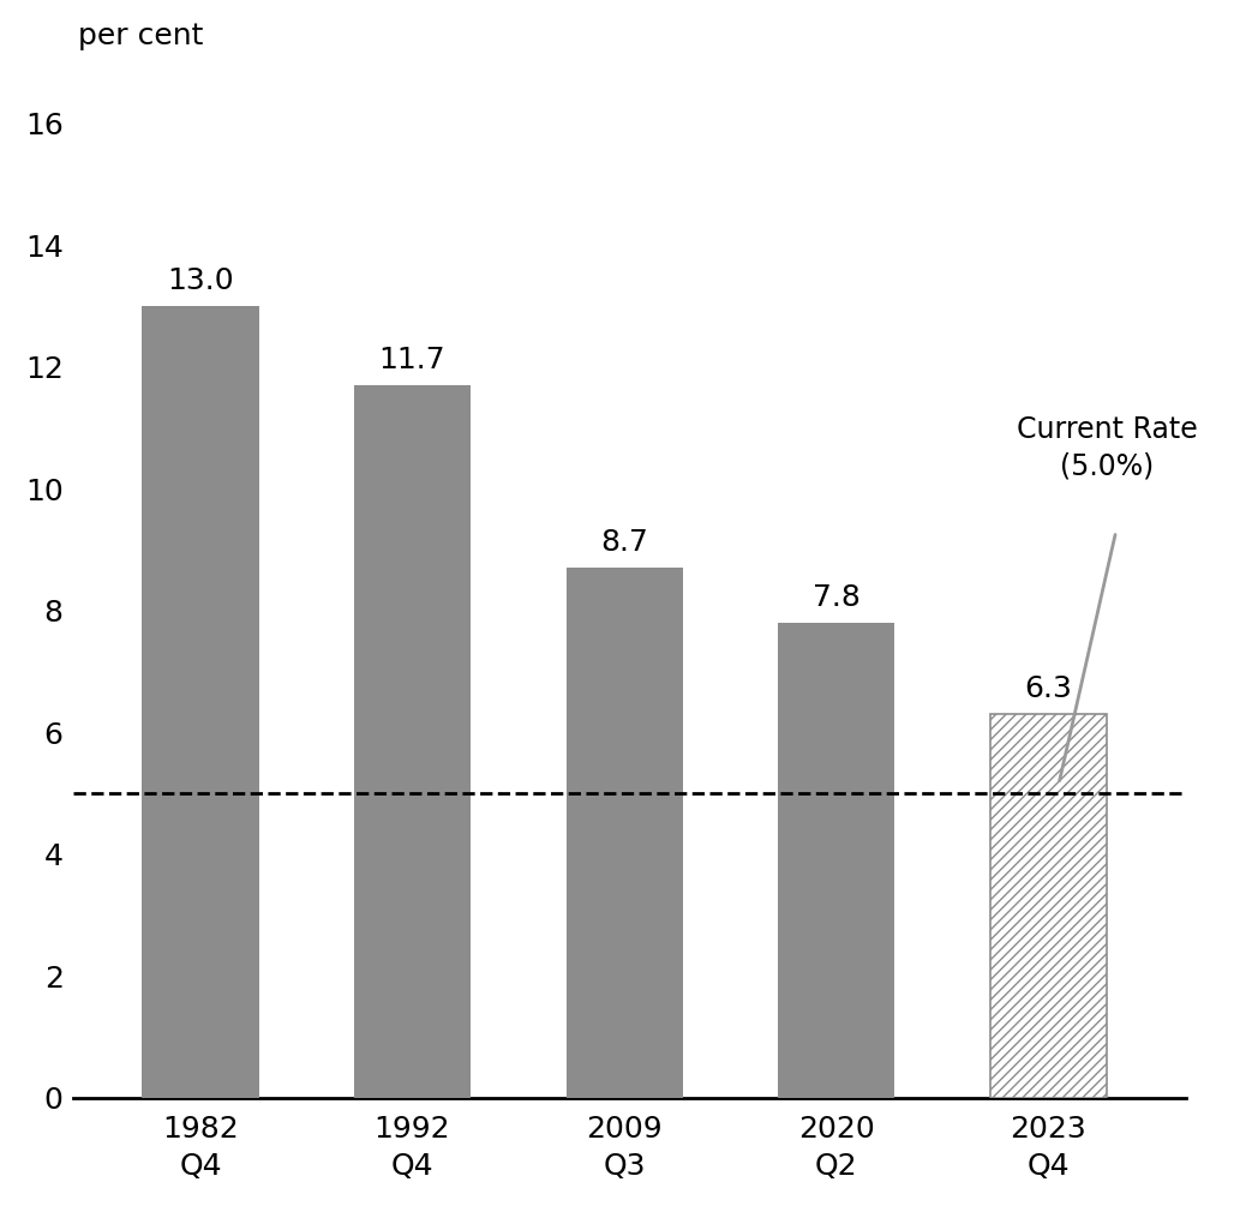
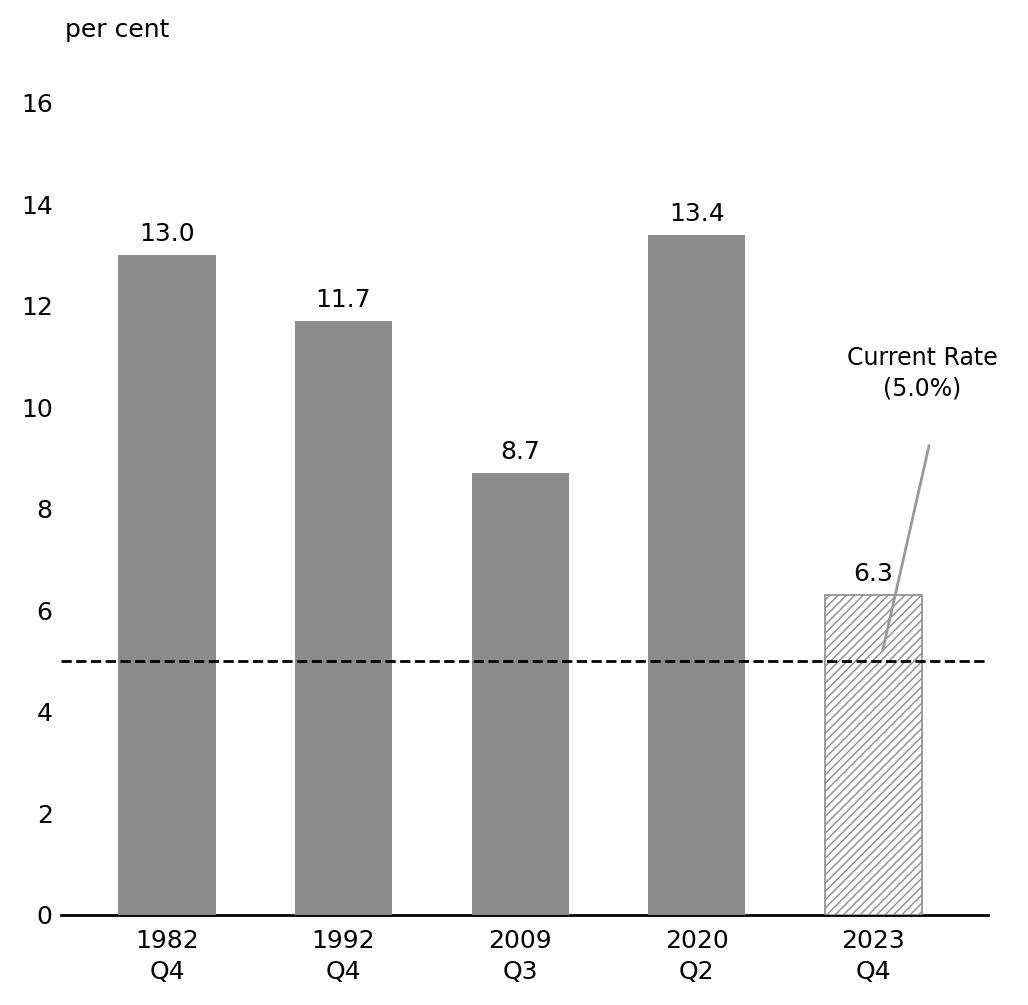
2020 Q2: 7.8 -> 13.4
